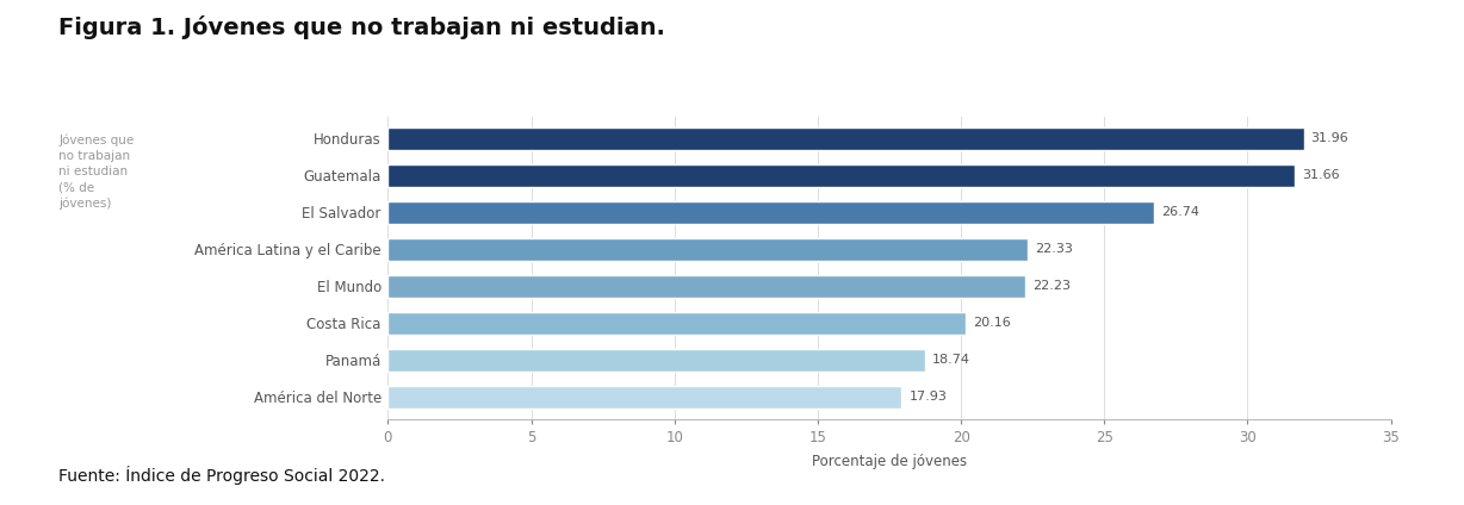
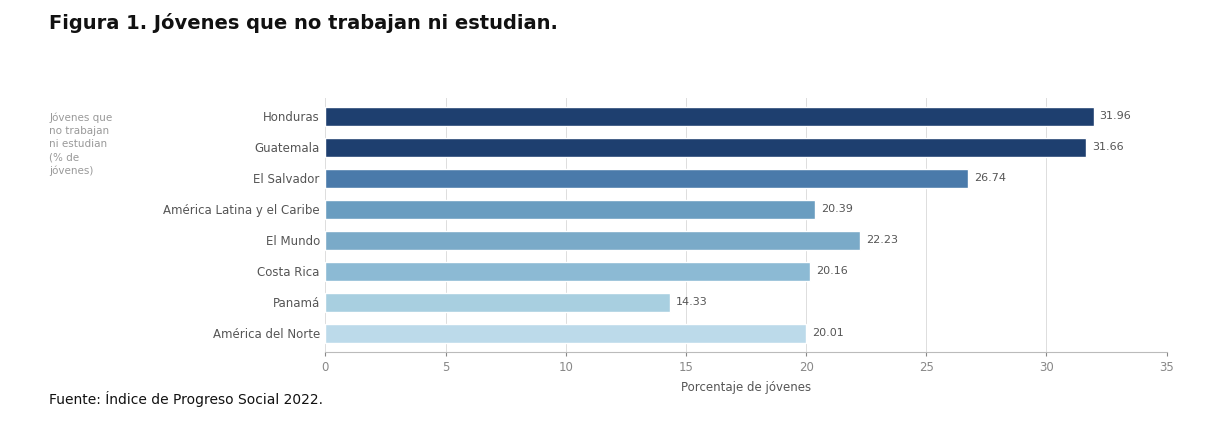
América Latina y el Caribe: 22.33 -> 20.39
Panamá: 18.74 -> 14.33
América del Norte: 17.93 -> 20.01
